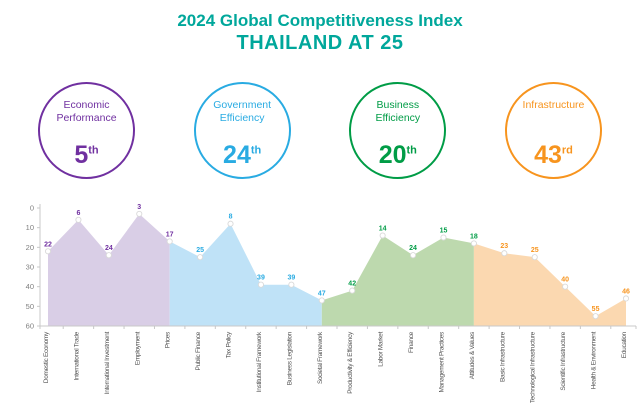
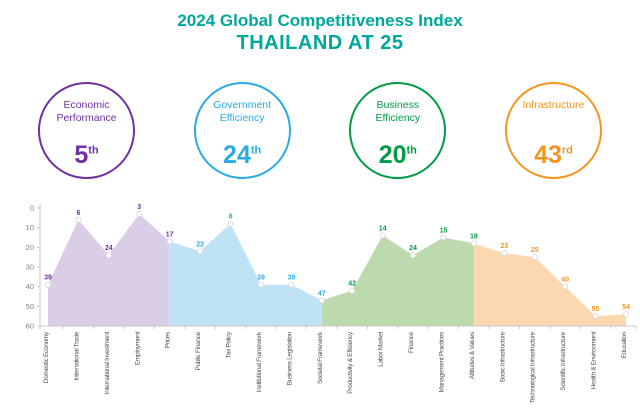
Domestic Economy: 22 -> 39
Public Finance: 25 -> 22
Education: 46 -> 54
